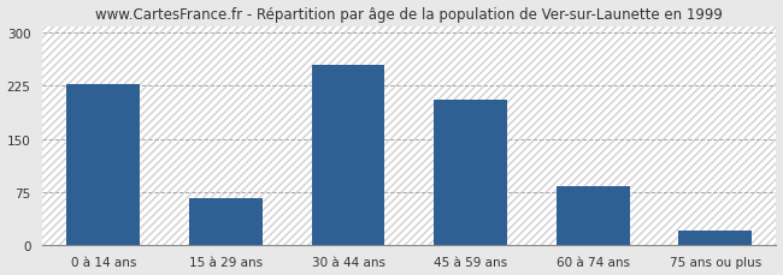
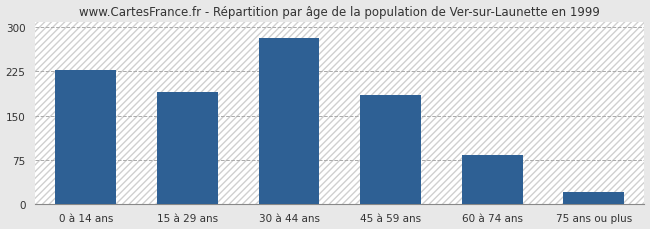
15 à 29 ans: 66 -> 190
30 à 44 ans: 254 -> 282
45 à 59 ans: 206 -> 185
